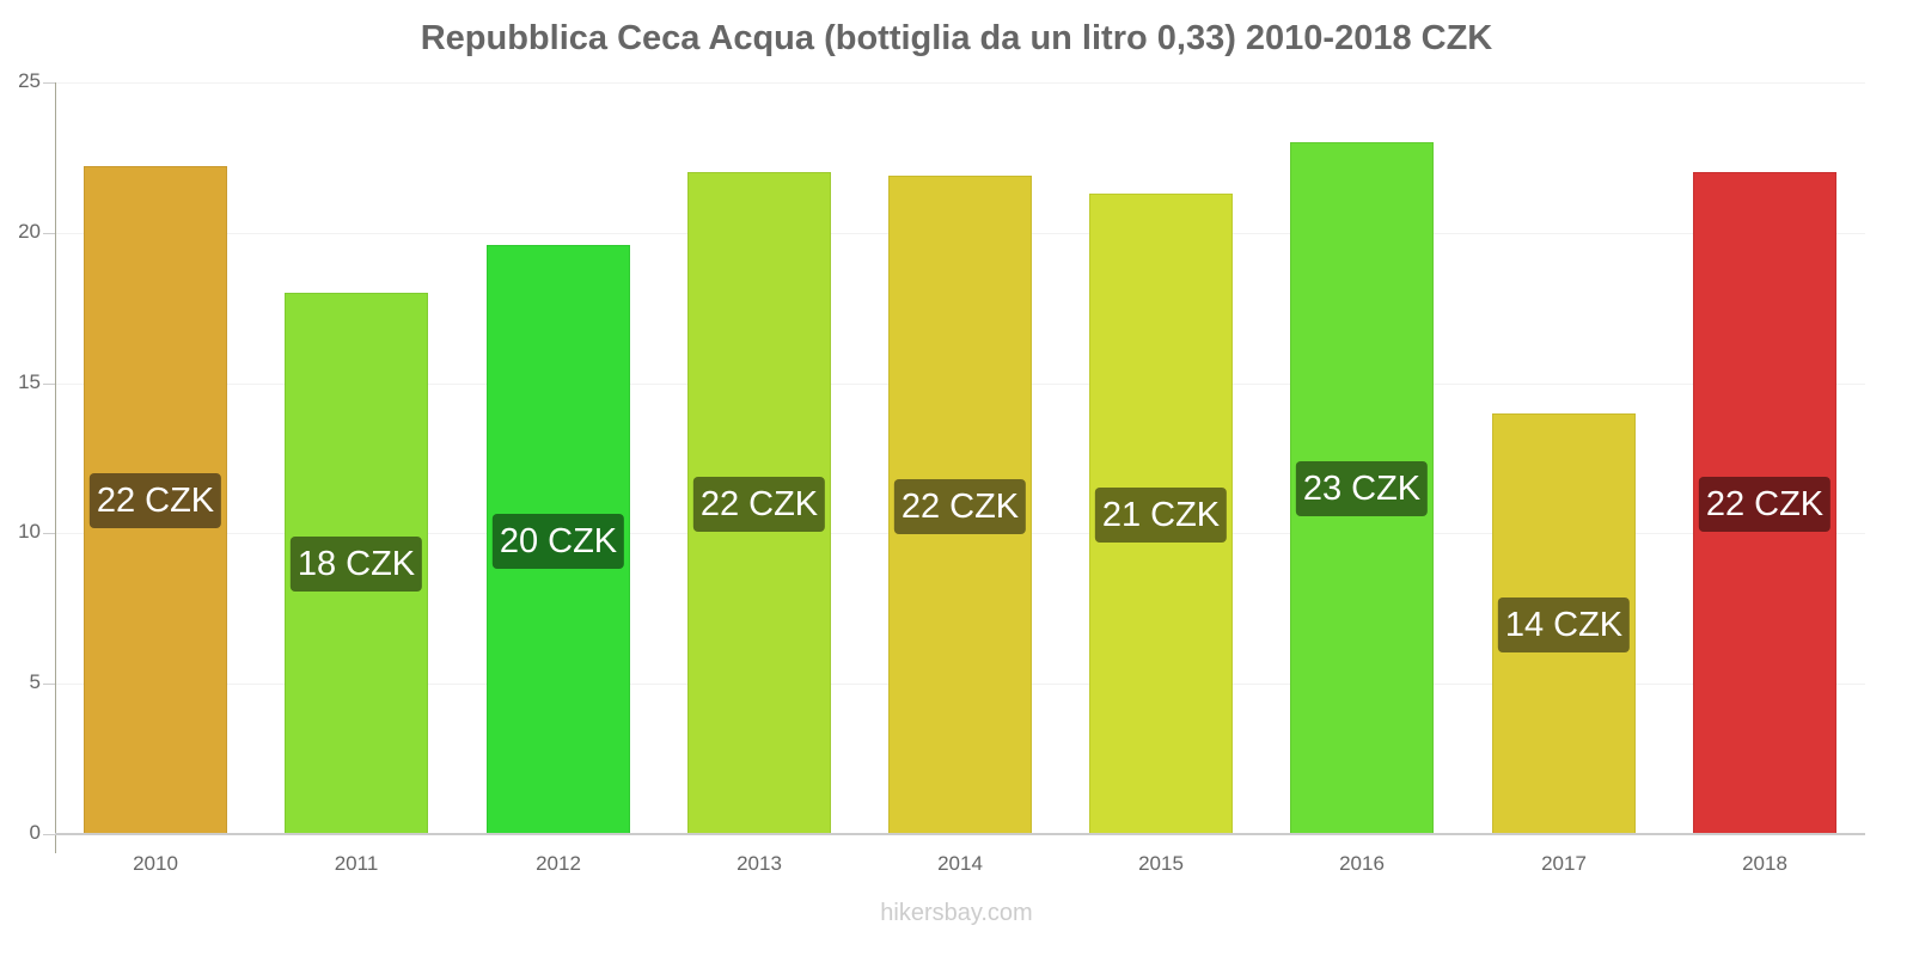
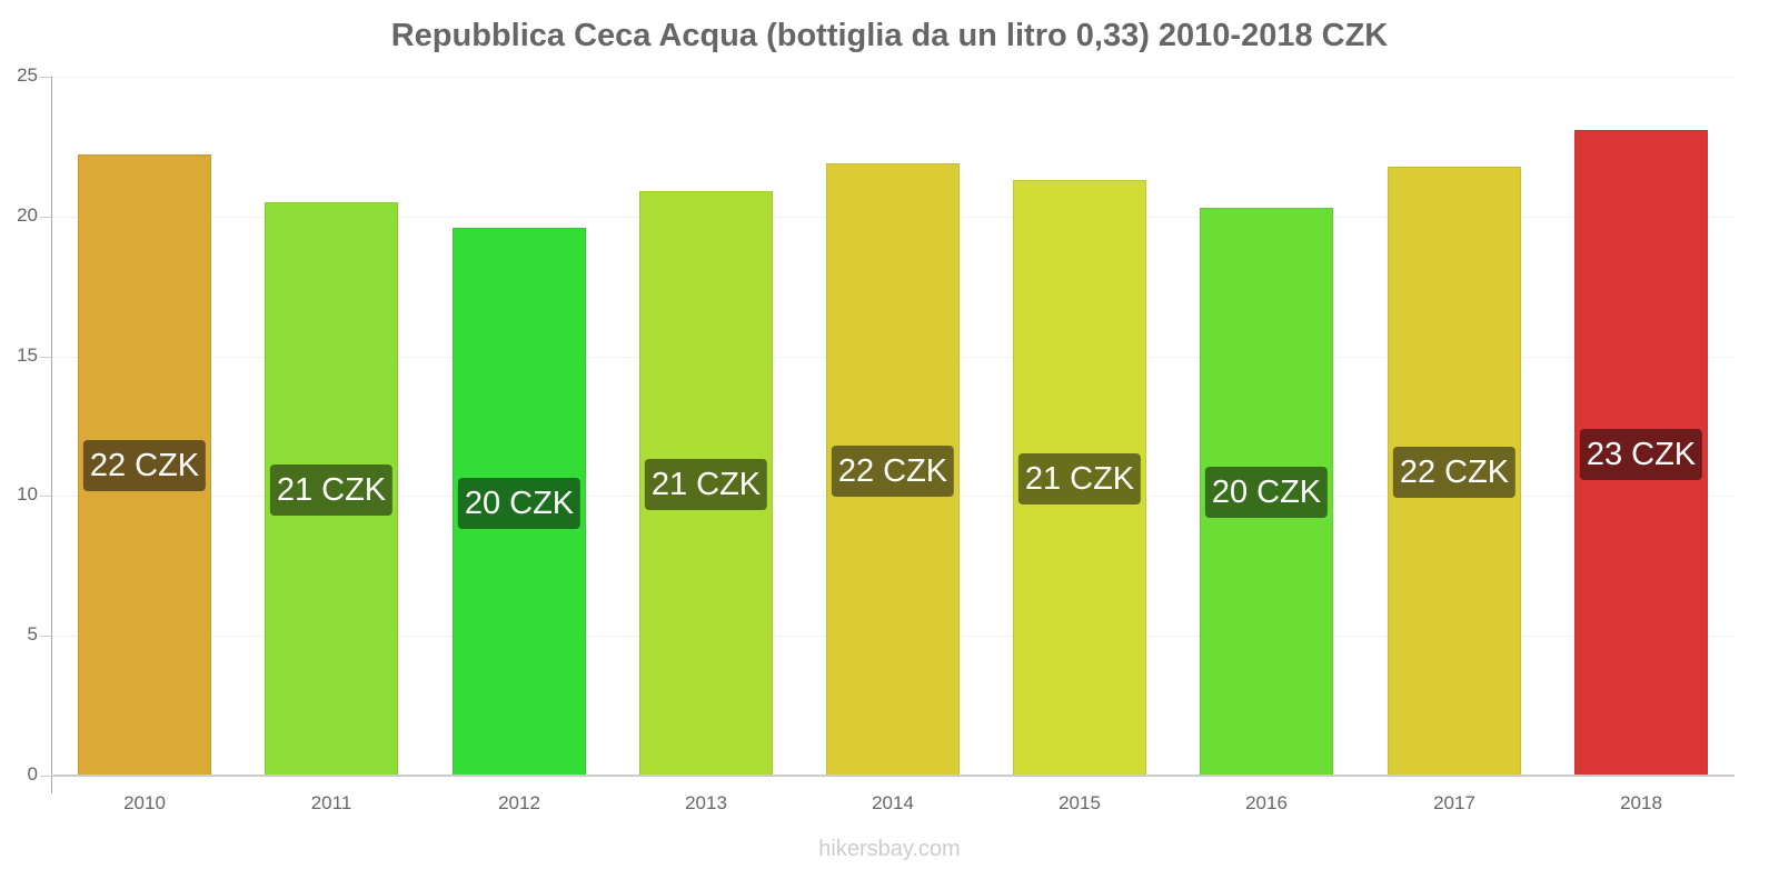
2011: 18 -> 21
2013: 22 -> 21
2016: 23 -> 20
2017: 14 -> 22
2018: 22 -> 23
